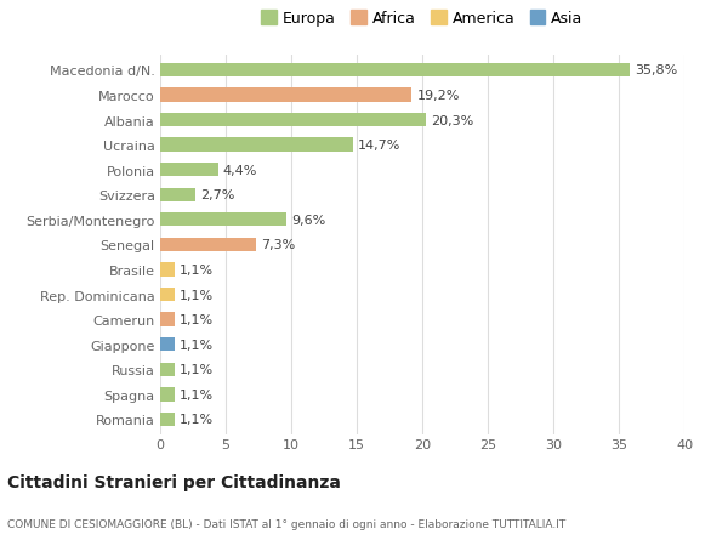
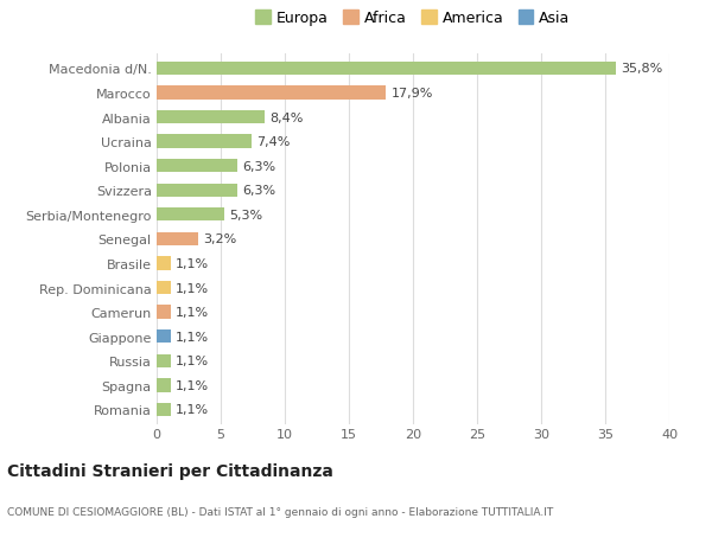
Marocco: 19,2% -> 17,9%
Albania: 20,3% -> 8,4%
Ucraina: 14,7% -> 7,4%
Polonia: 4,4% -> 6,3%
Svizzera: 2,7% -> 6,3%
Serbia/Montenegro: 9,6% -> 5,3%
Senegal: 7,3% -> 3,2%
